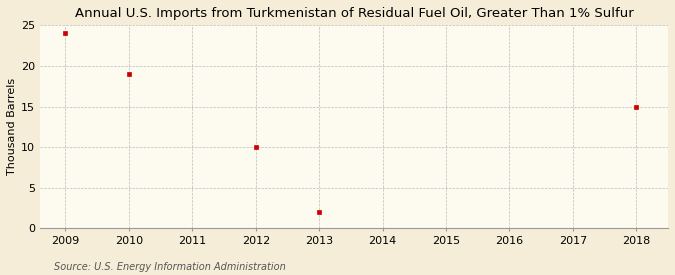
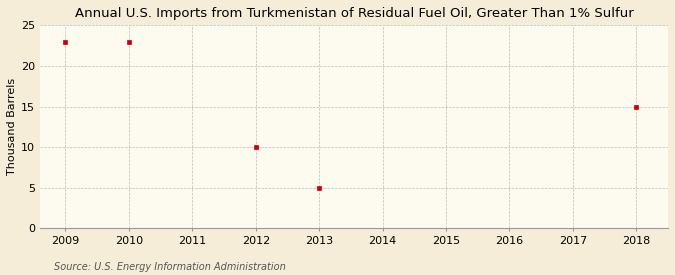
2009: 24 -> 23
2010: 19 -> 23
2013: 2 -> 5
